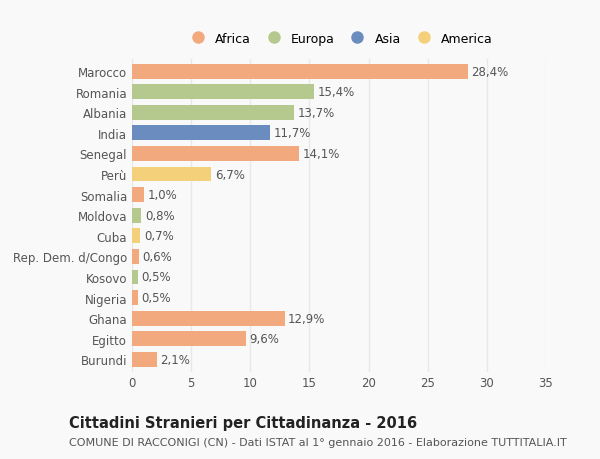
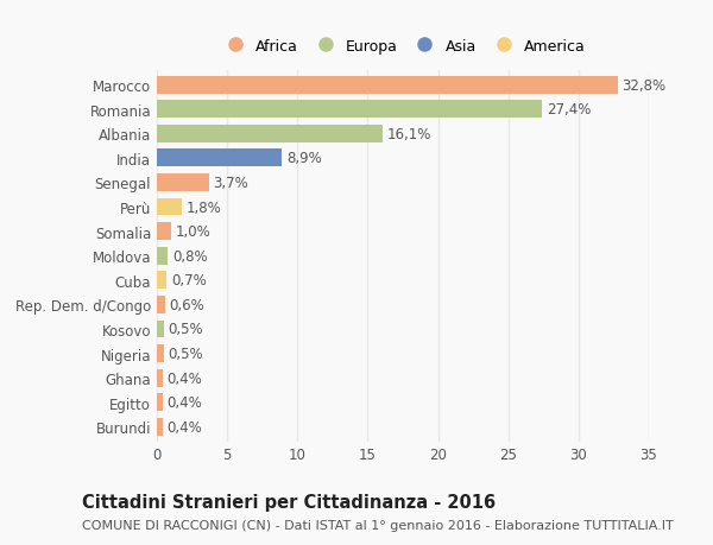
Marocco: 28,4% -> 32,8%
Romania: 15,4% -> 27,4%
Albania: 13,7% -> 16,1%
India: 11,7% -> 8,9%
Senegal: 14,1% -> 3,7%
Perù: 6,7% -> 1,8%
Ghana: 12,9% -> 0,4%
Egitto: 9,6% -> 0,4%
Burundi: 2,1% -> 0,4%
